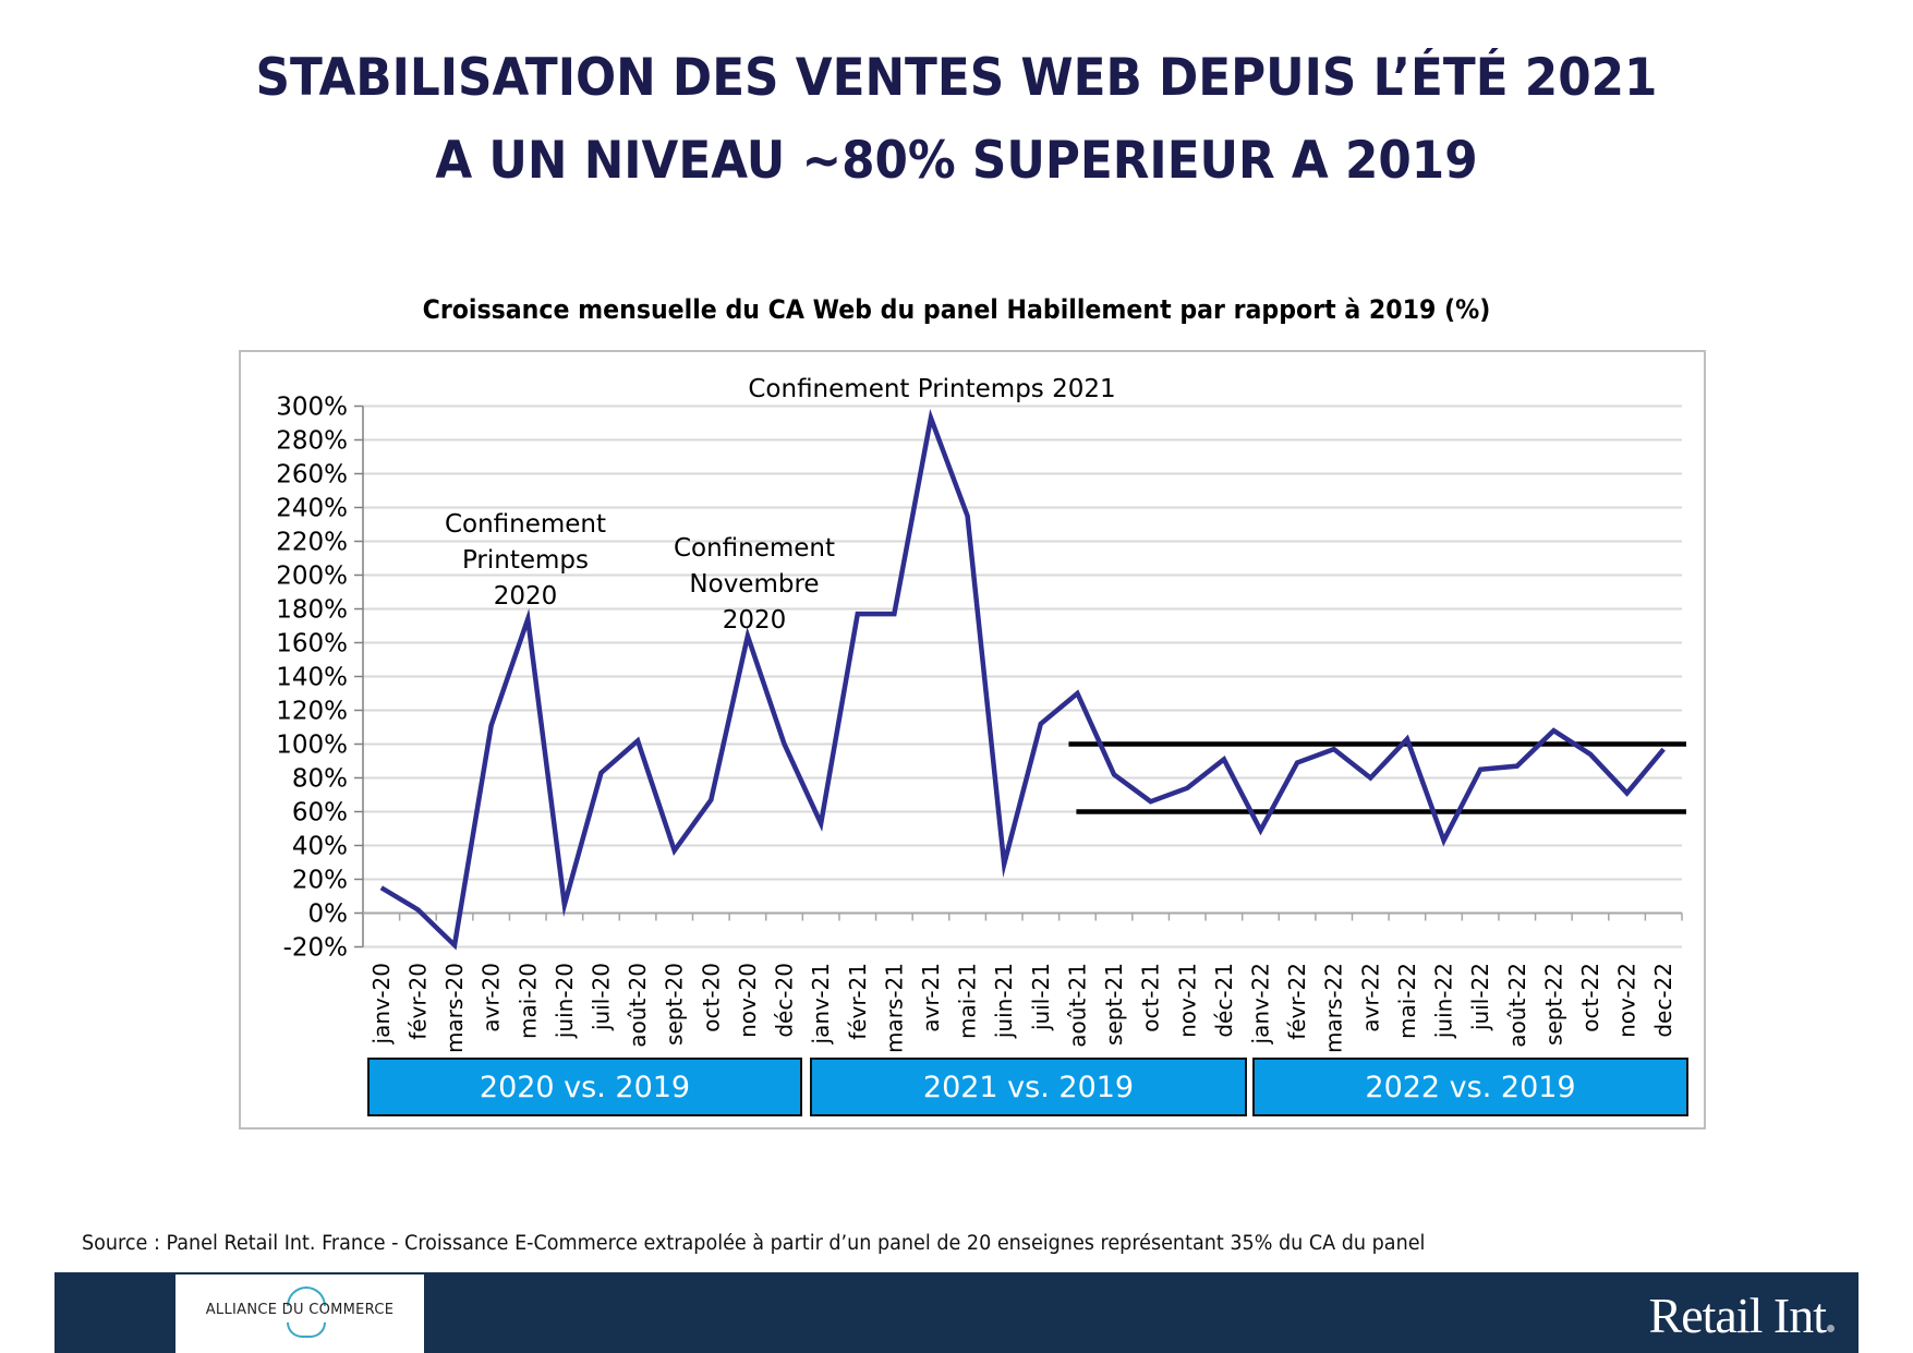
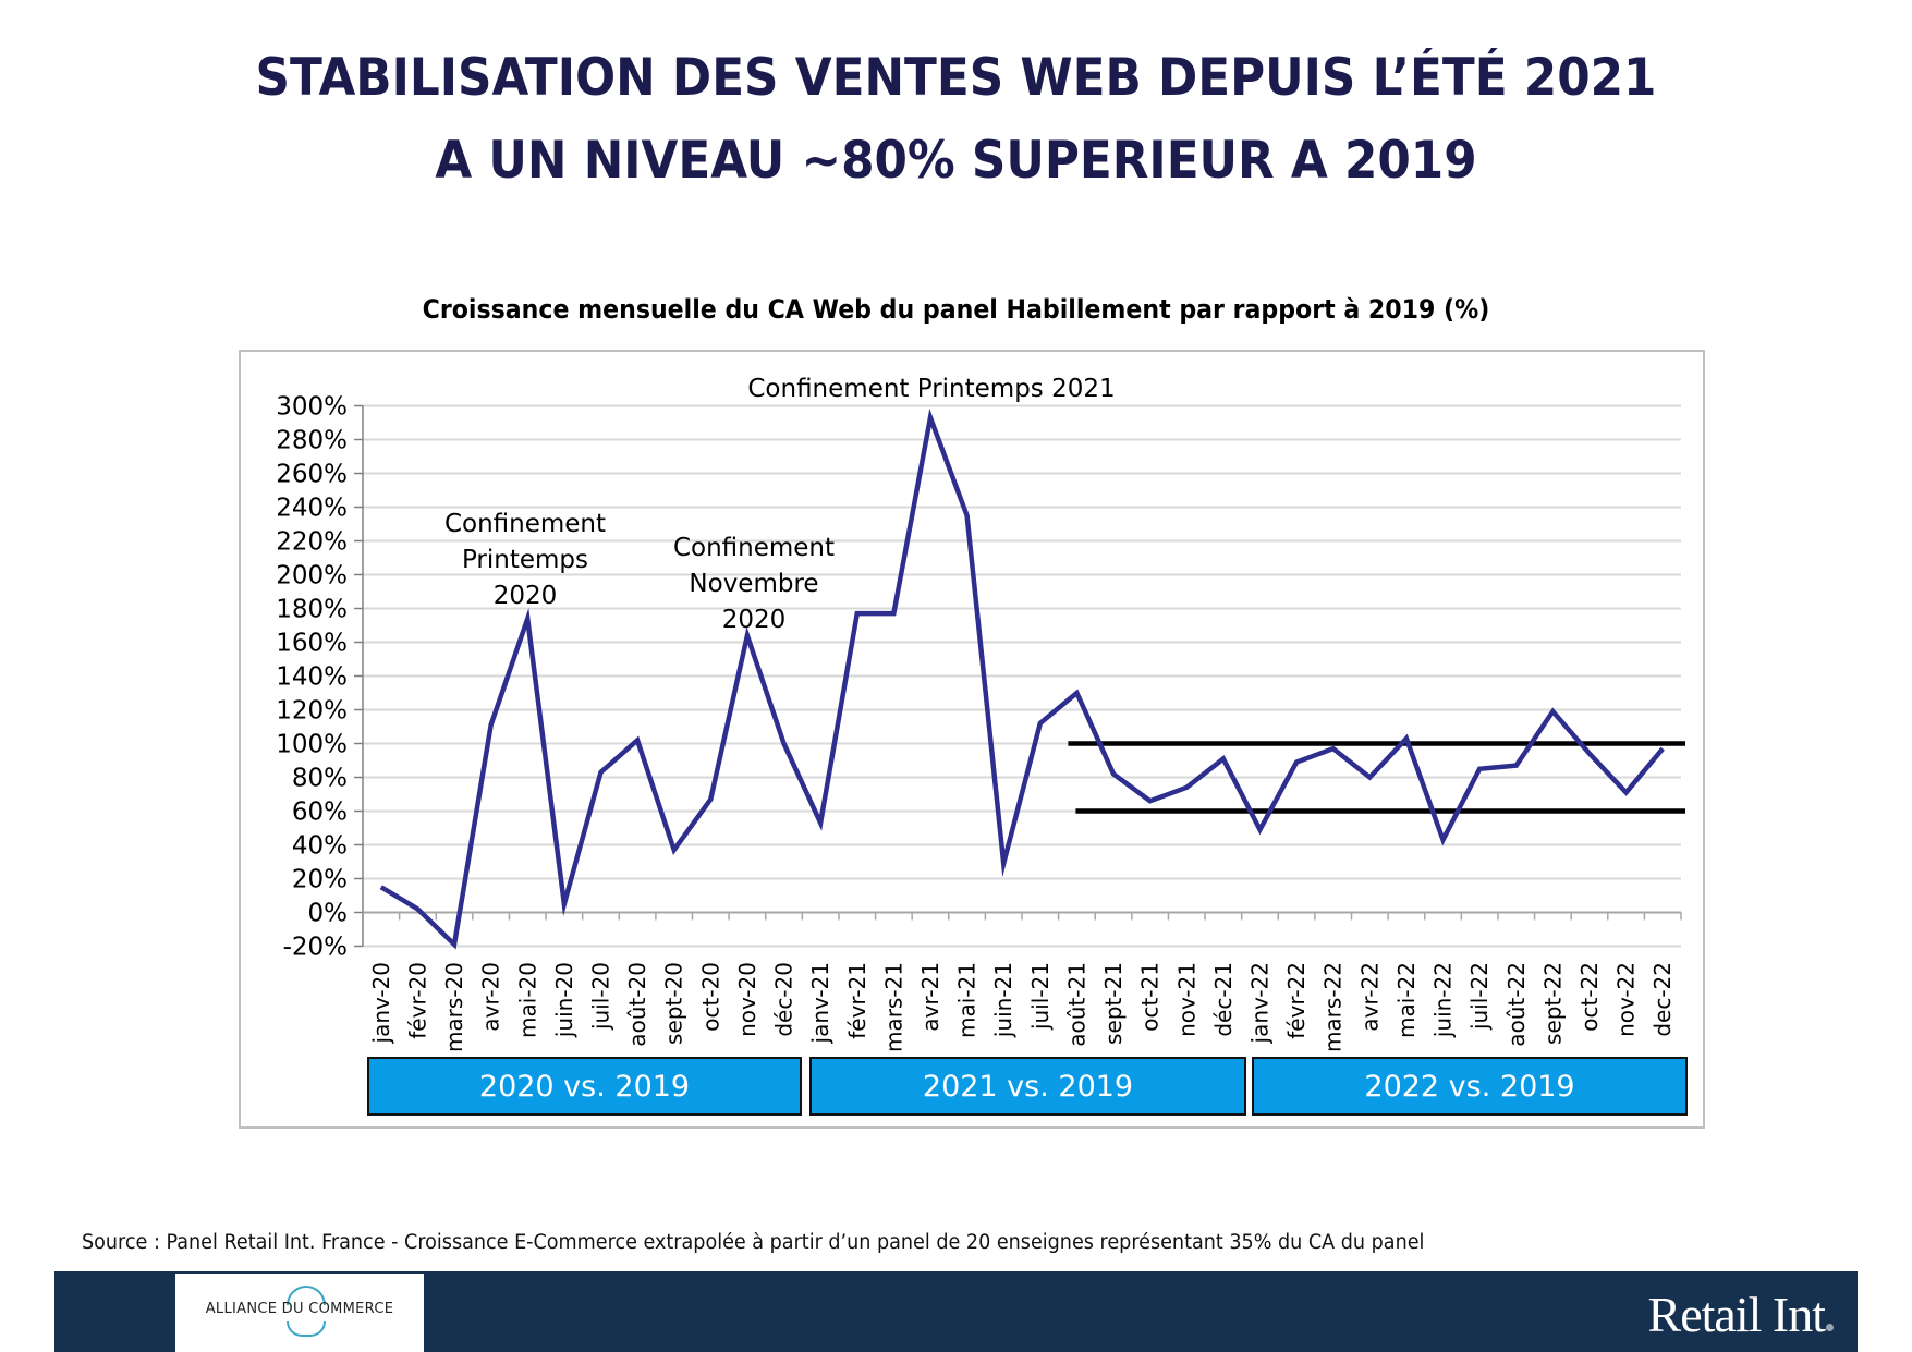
sept-22: 108% -> 119%
